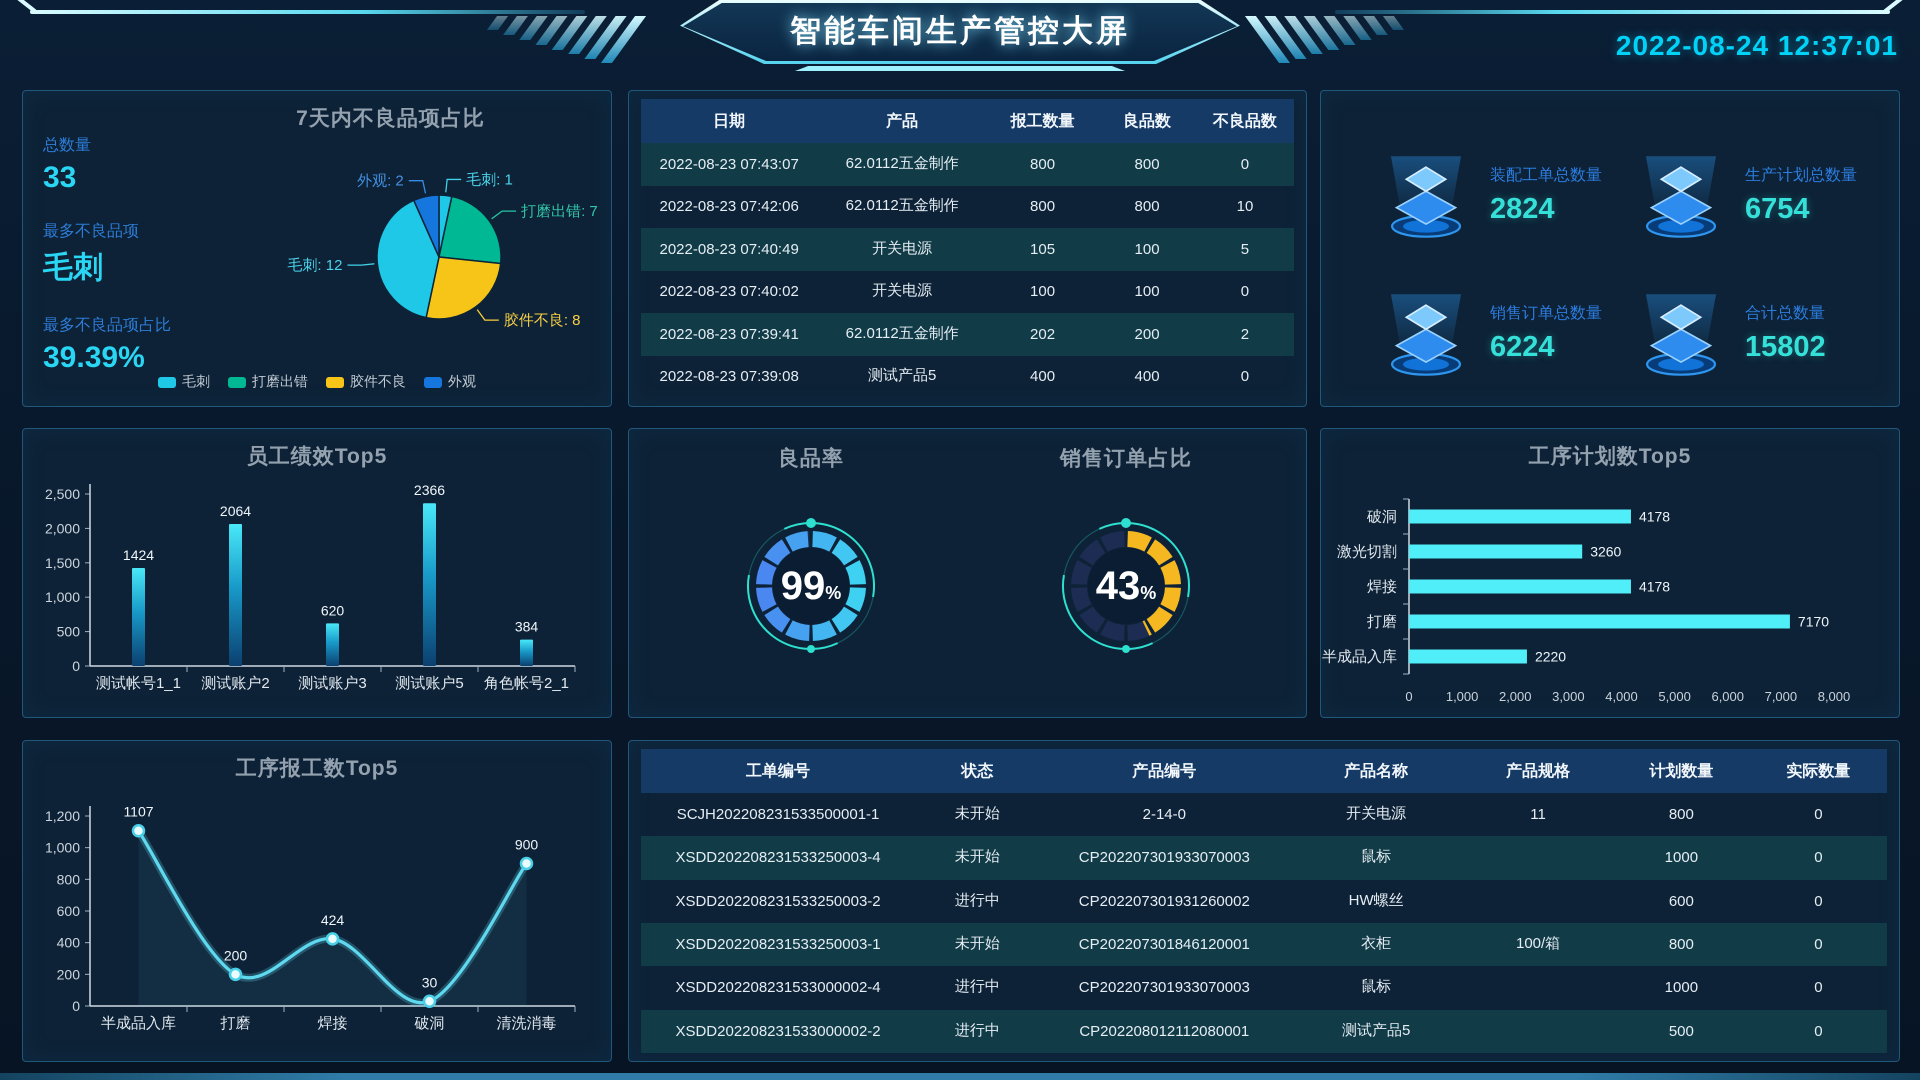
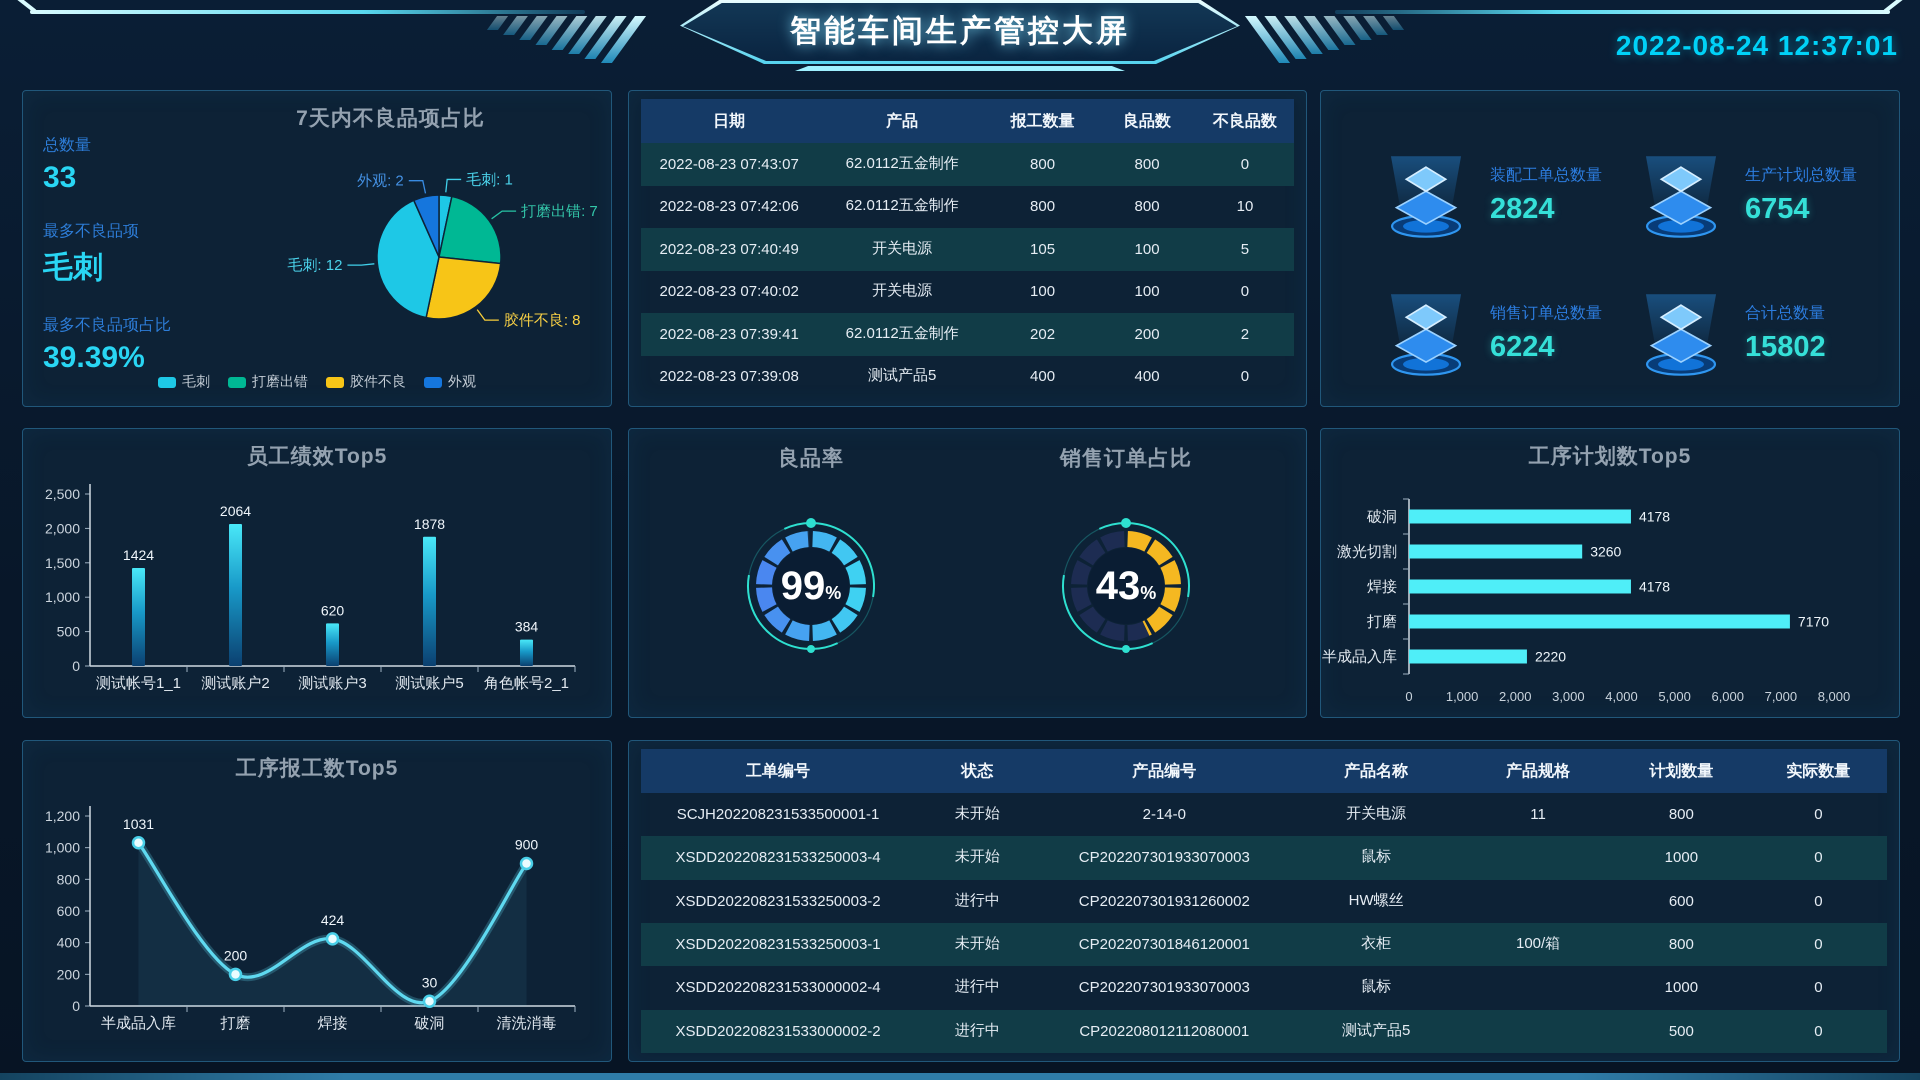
员工绩效Top5/测试账户5: 2366 -> 1878
工序报工数Top5/半成品入库: 1107 -> 1031
